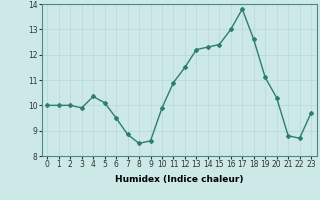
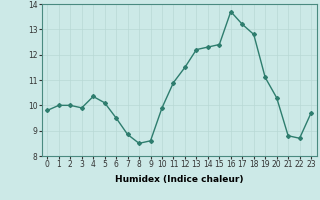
0: 10.00 -> 9.80
16: 13.00 -> 13.70
17: 13.80 -> 13.20
18: 12.60 -> 12.80
